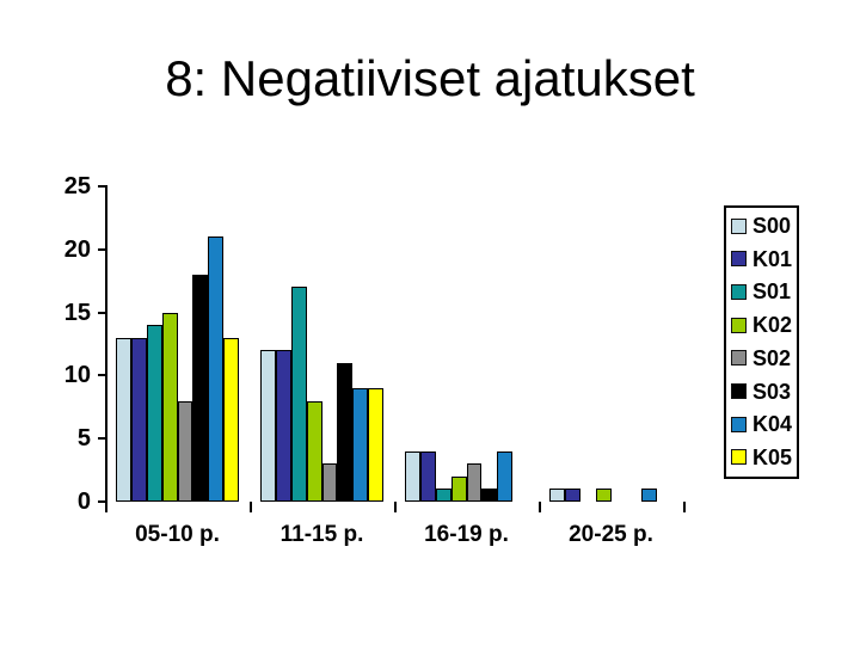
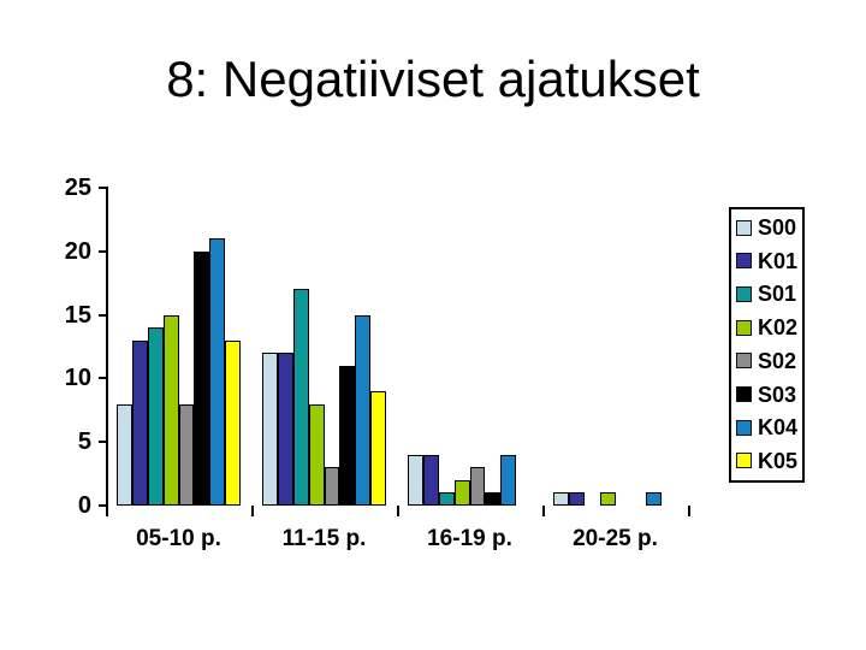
S00/05-10 p.: 13 -> 8
S03/05-10 p.: 18 -> 20
K04/11-15 p.: 9 -> 15
